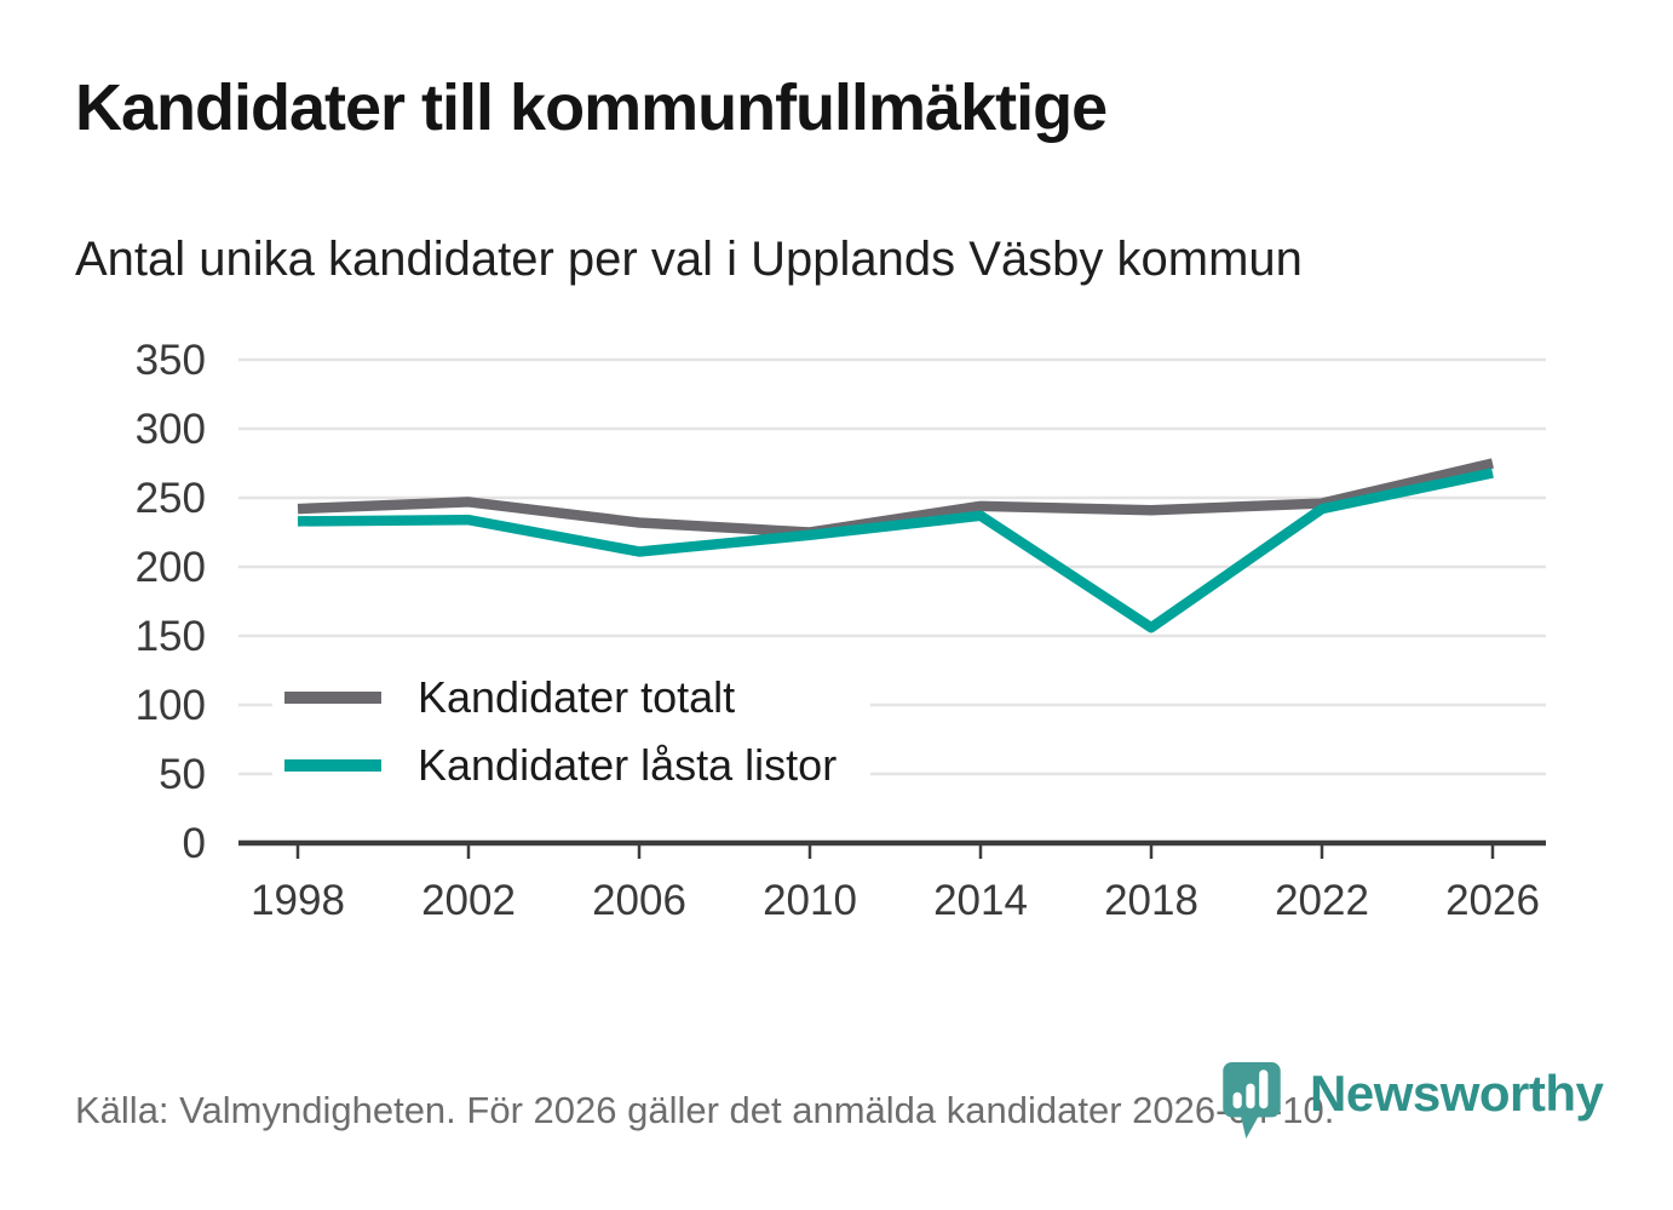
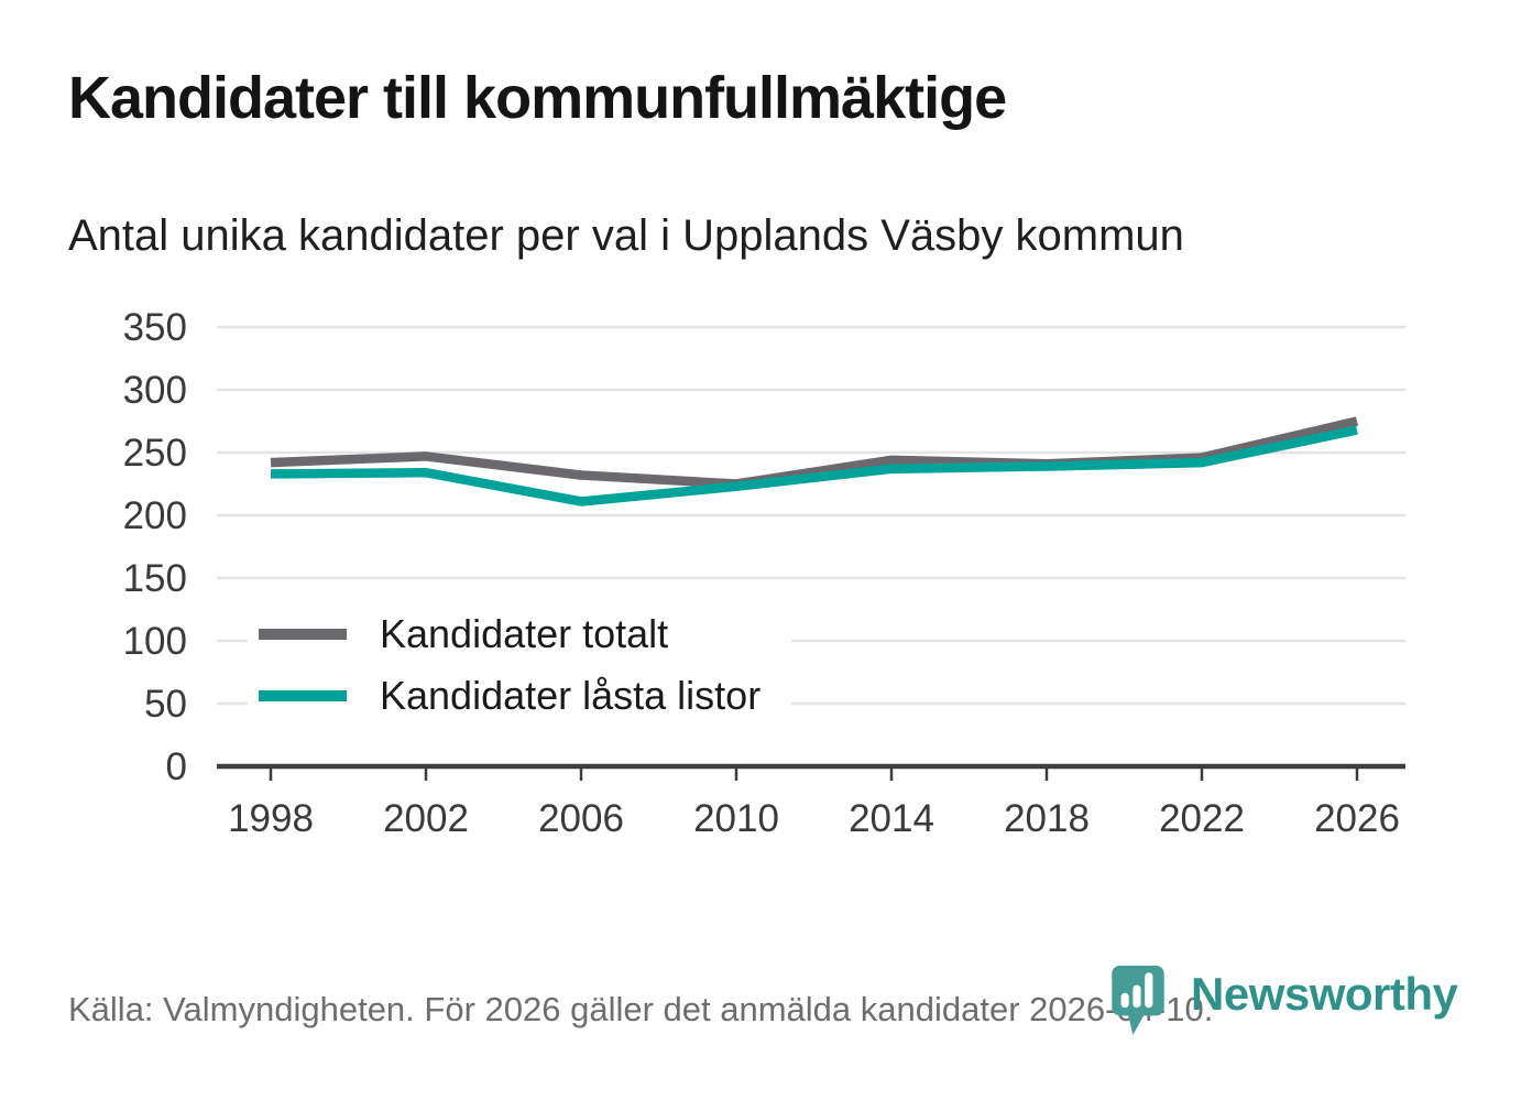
Kandidater låsta listor/2018: 156 -> 239
